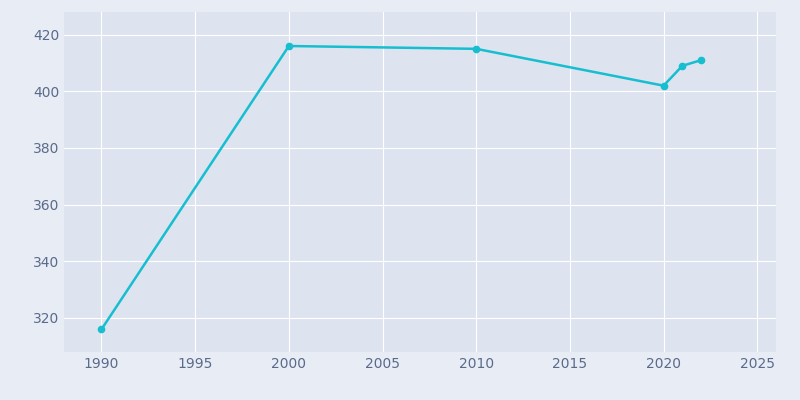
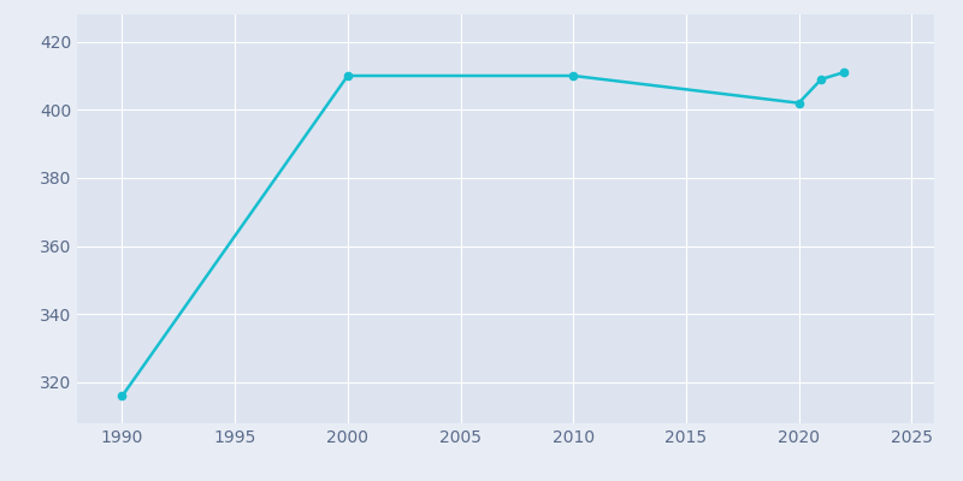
2000: 416 -> 410
2010: 415 -> 410
